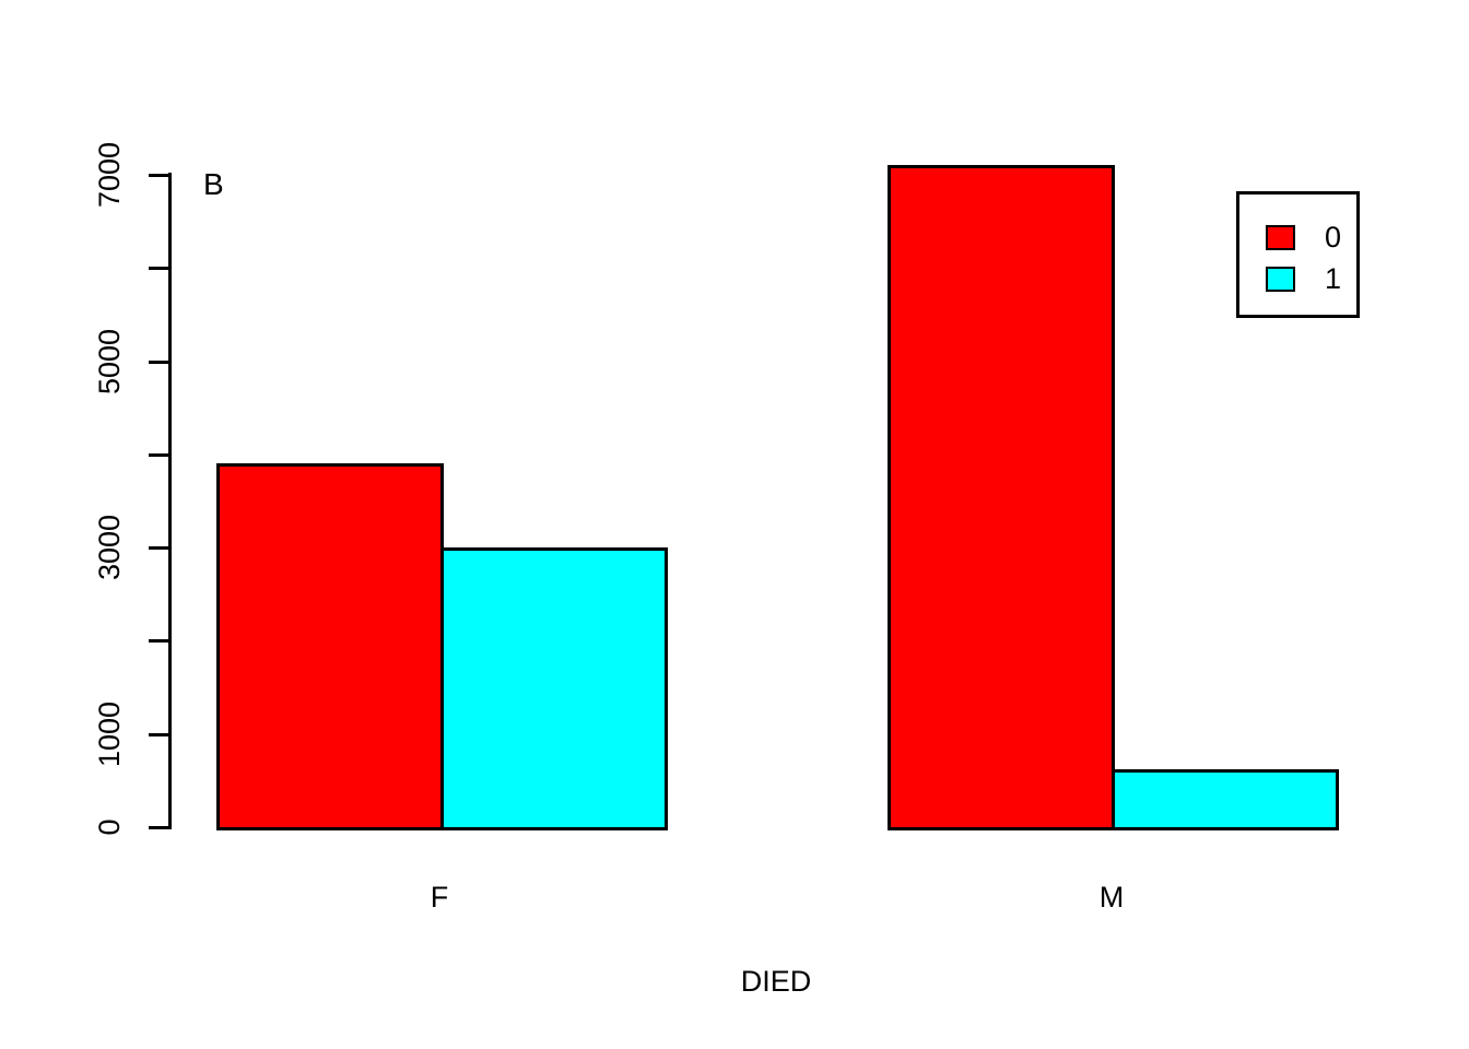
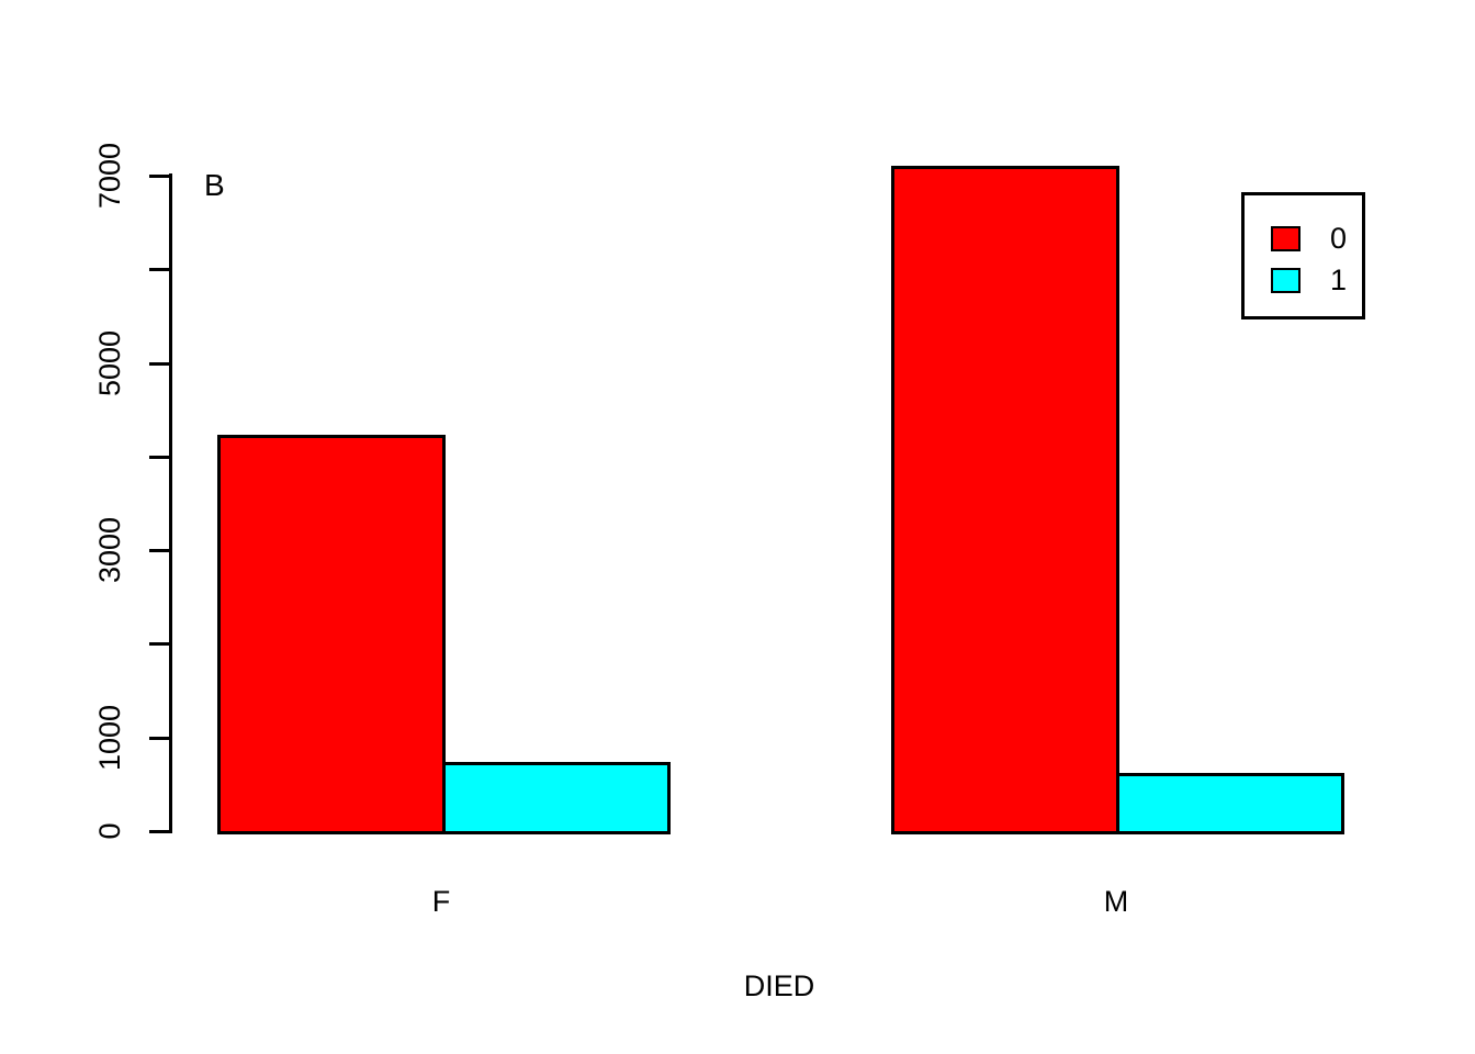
0/F: 3900 -> 4200
1/F: 3000 -> 700
